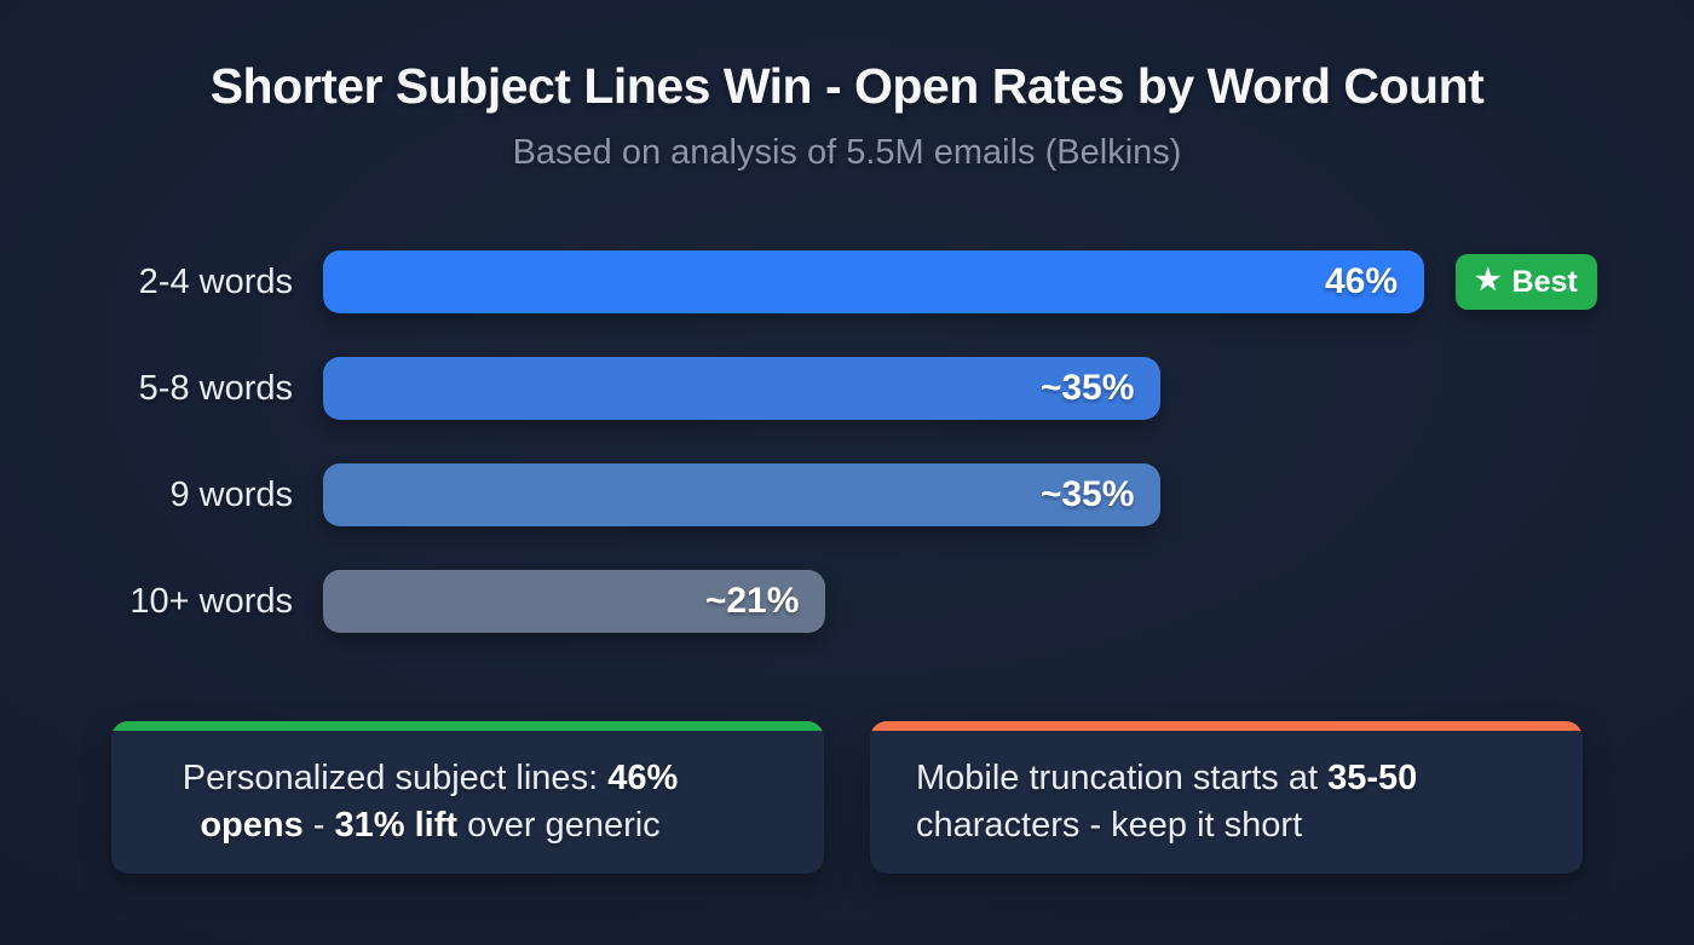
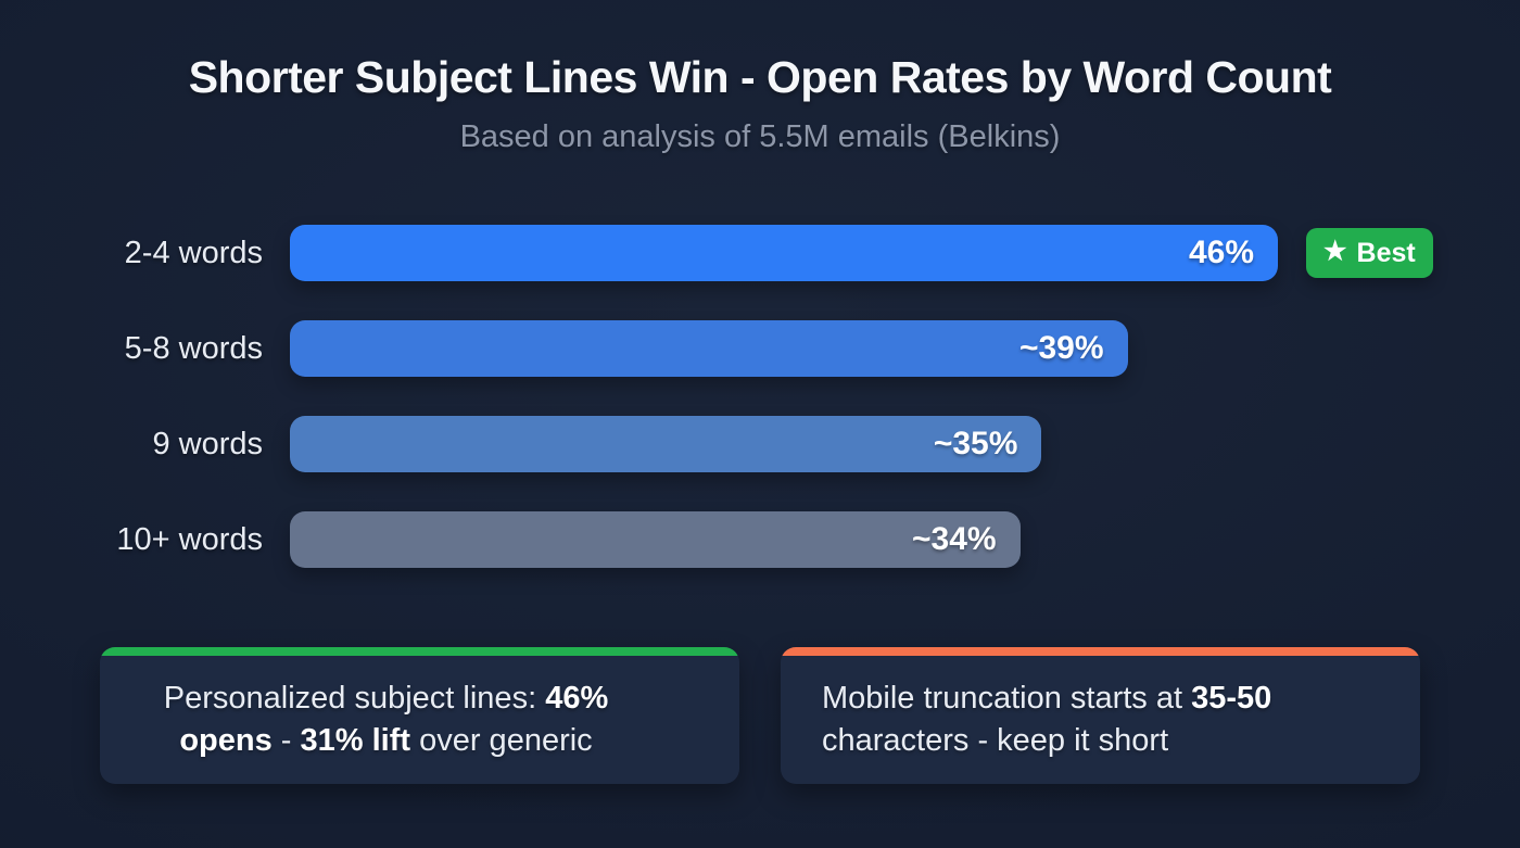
5-8 words: 35 -> 39
10+ words: 21 -> 34
